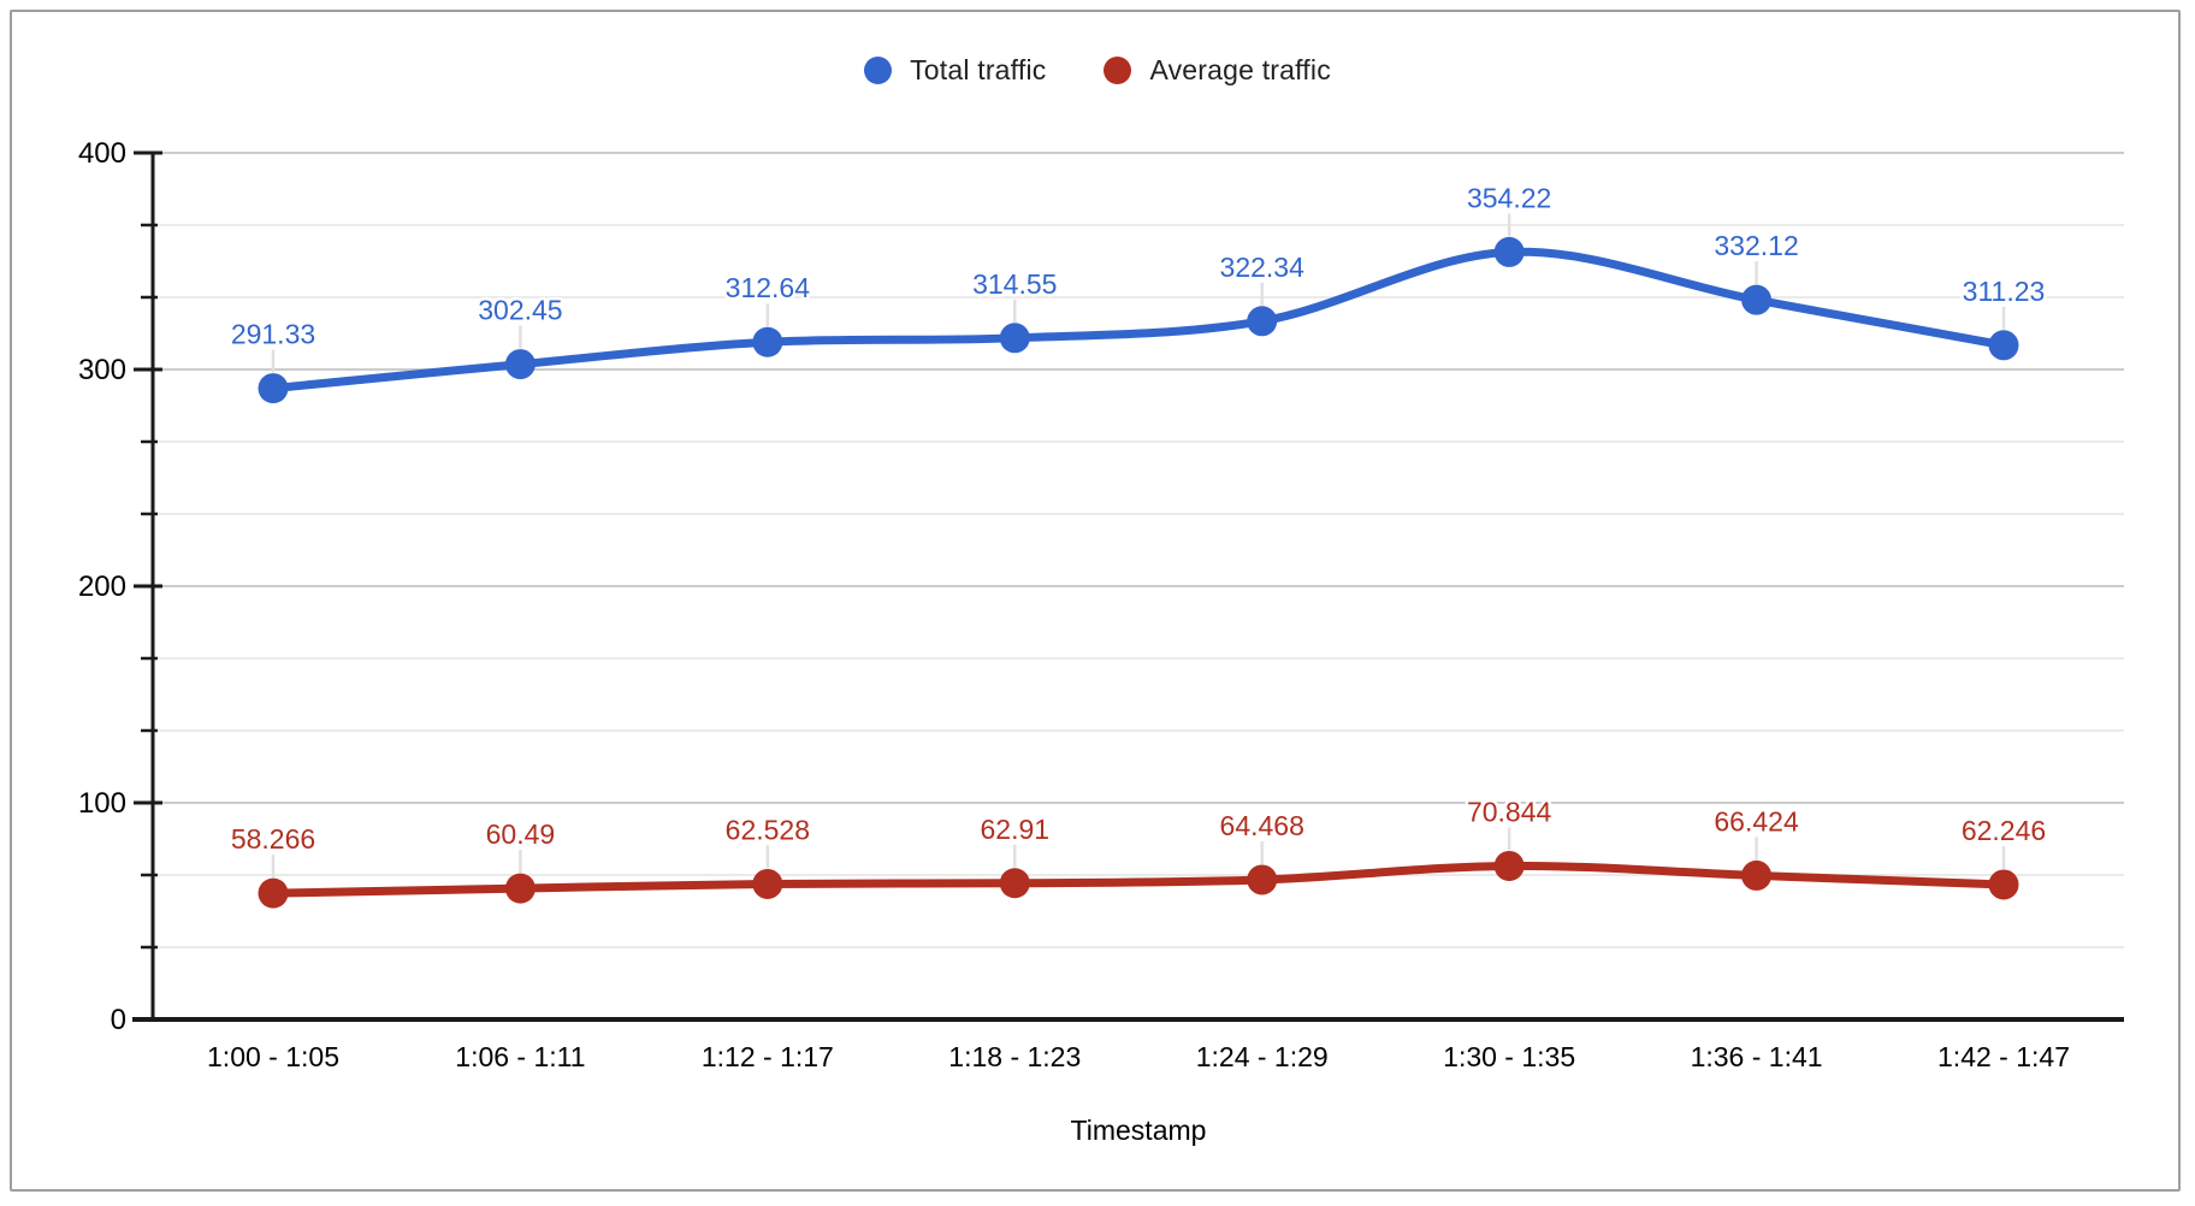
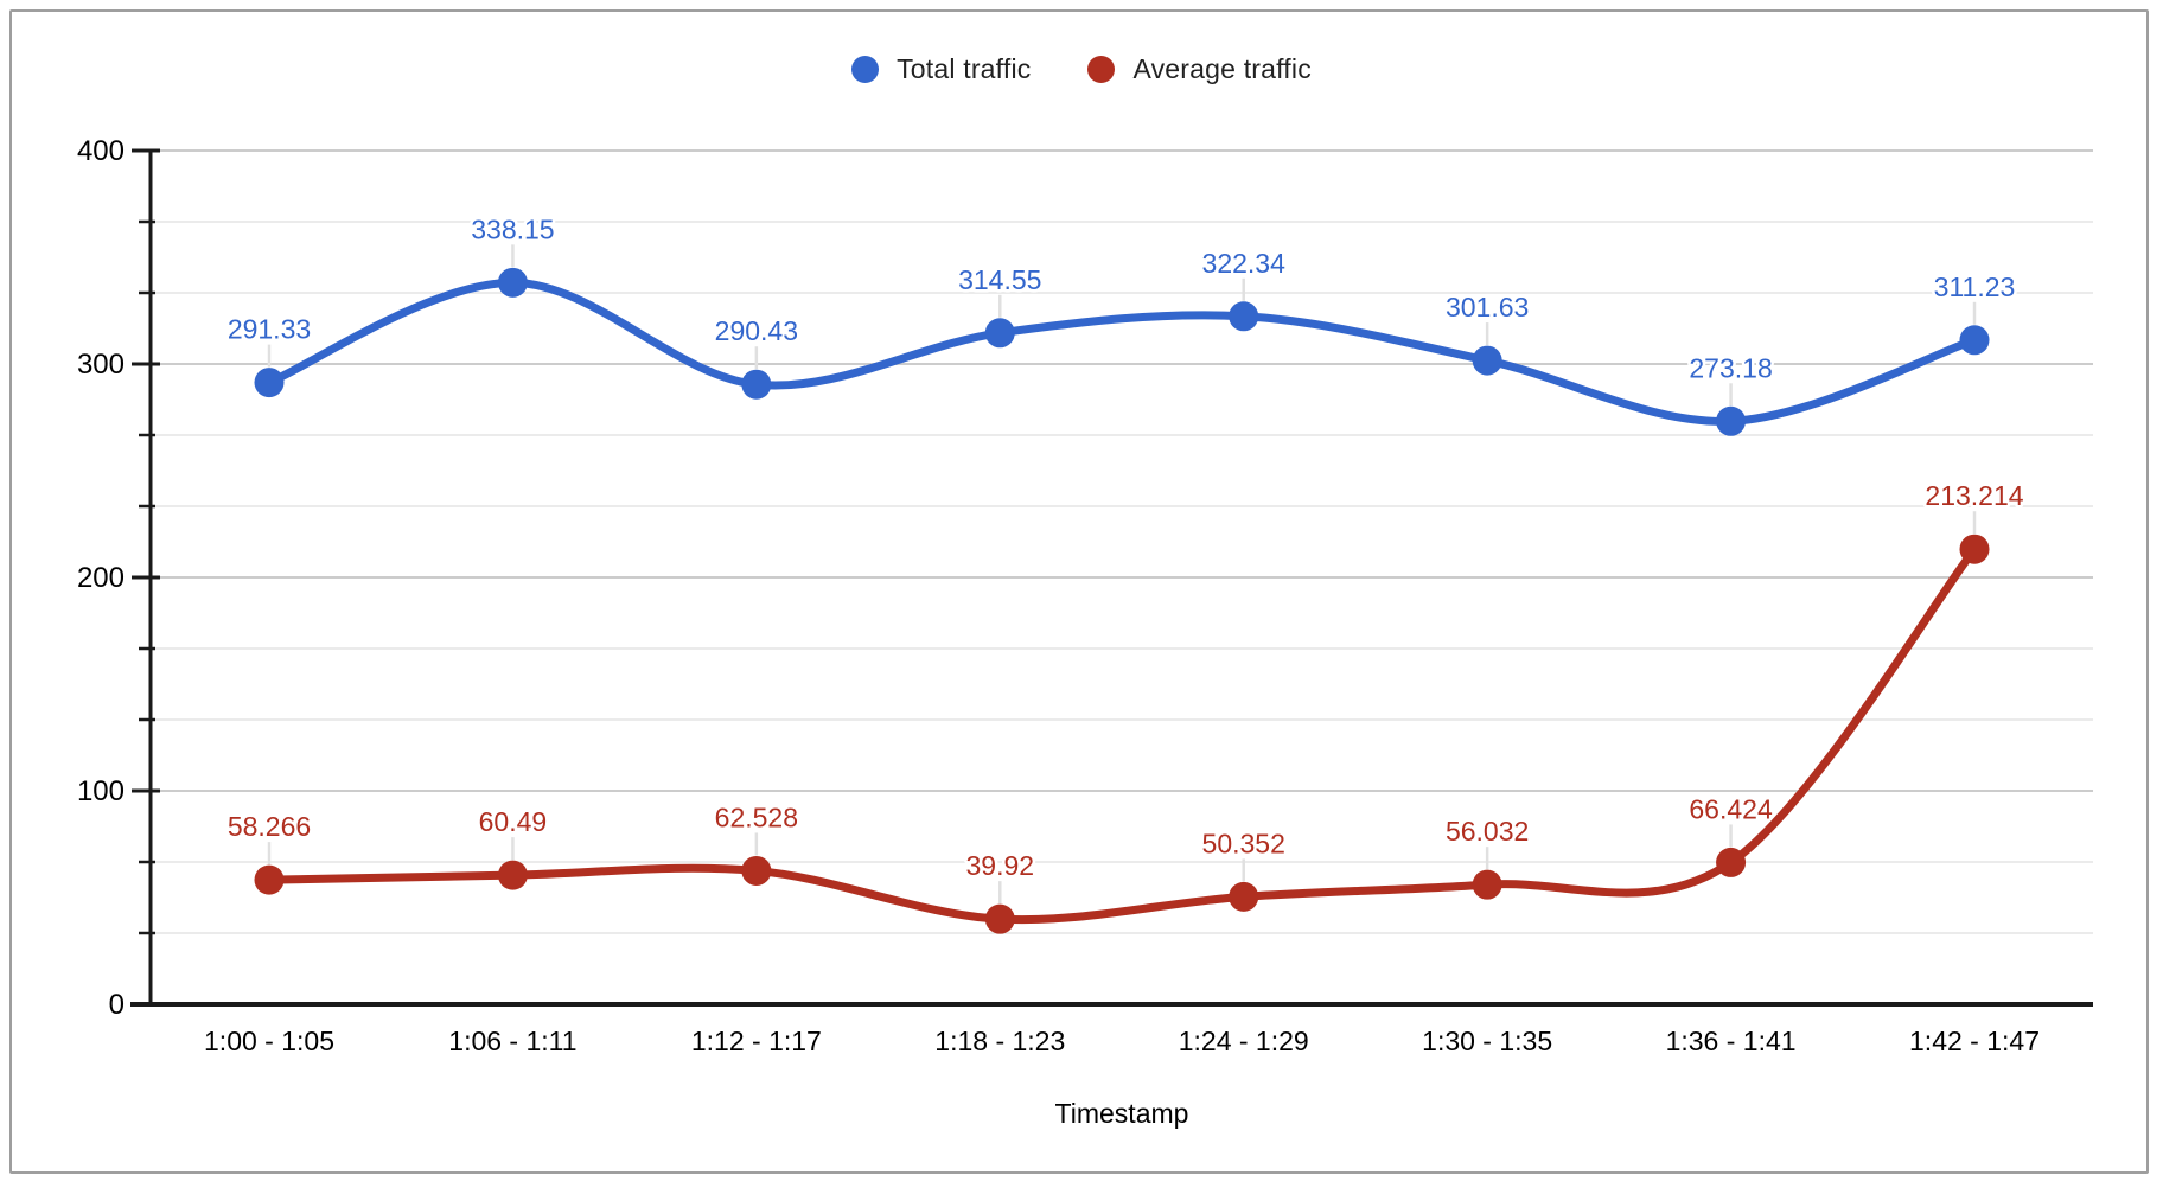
Total traffic/1:06 - 1:11: 302.45 -> 338.15
Total traffic/1:12 - 1:17: 312.64 -> 290.43
Average traffic/1:18 - 1:23: 62.91 -> 39.92
Average traffic/1:24 - 1:29: 64.468 -> 50.352
Total traffic/1:30 - 1:35: 354.22 -> 301.63
Average traffic/1:30 - 1:35: 70.844 -> 56.032
Total traffic/1:36 - 1:41: 332.12 -> 273.18
Average traffic/1:42 - 1:47: 62.246 -> 213.214
